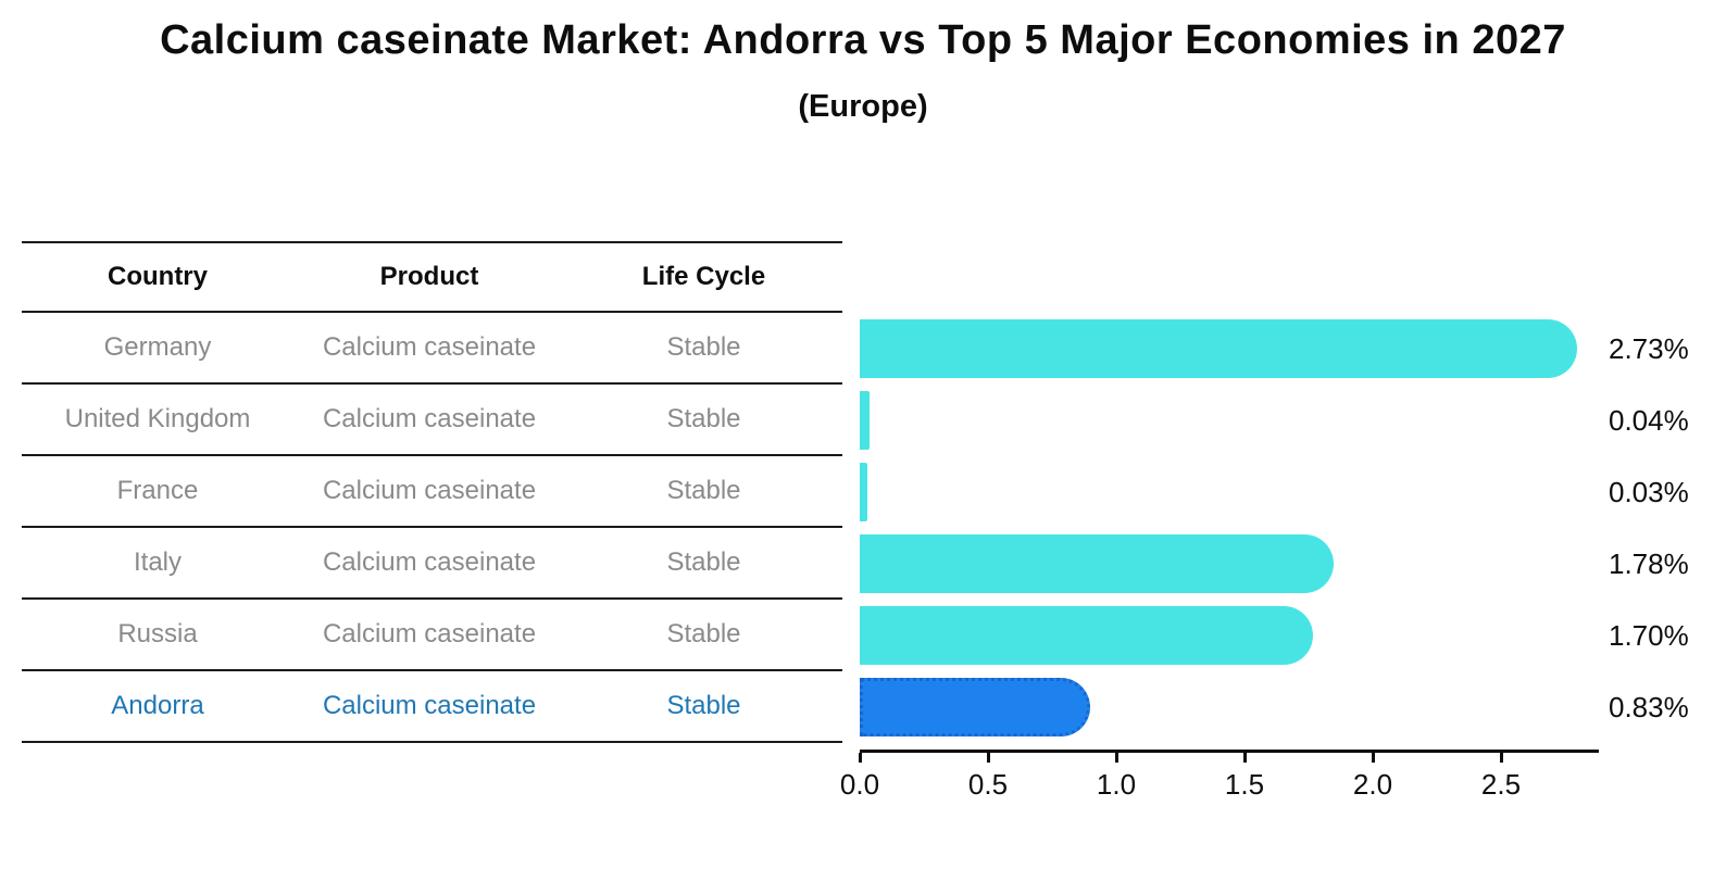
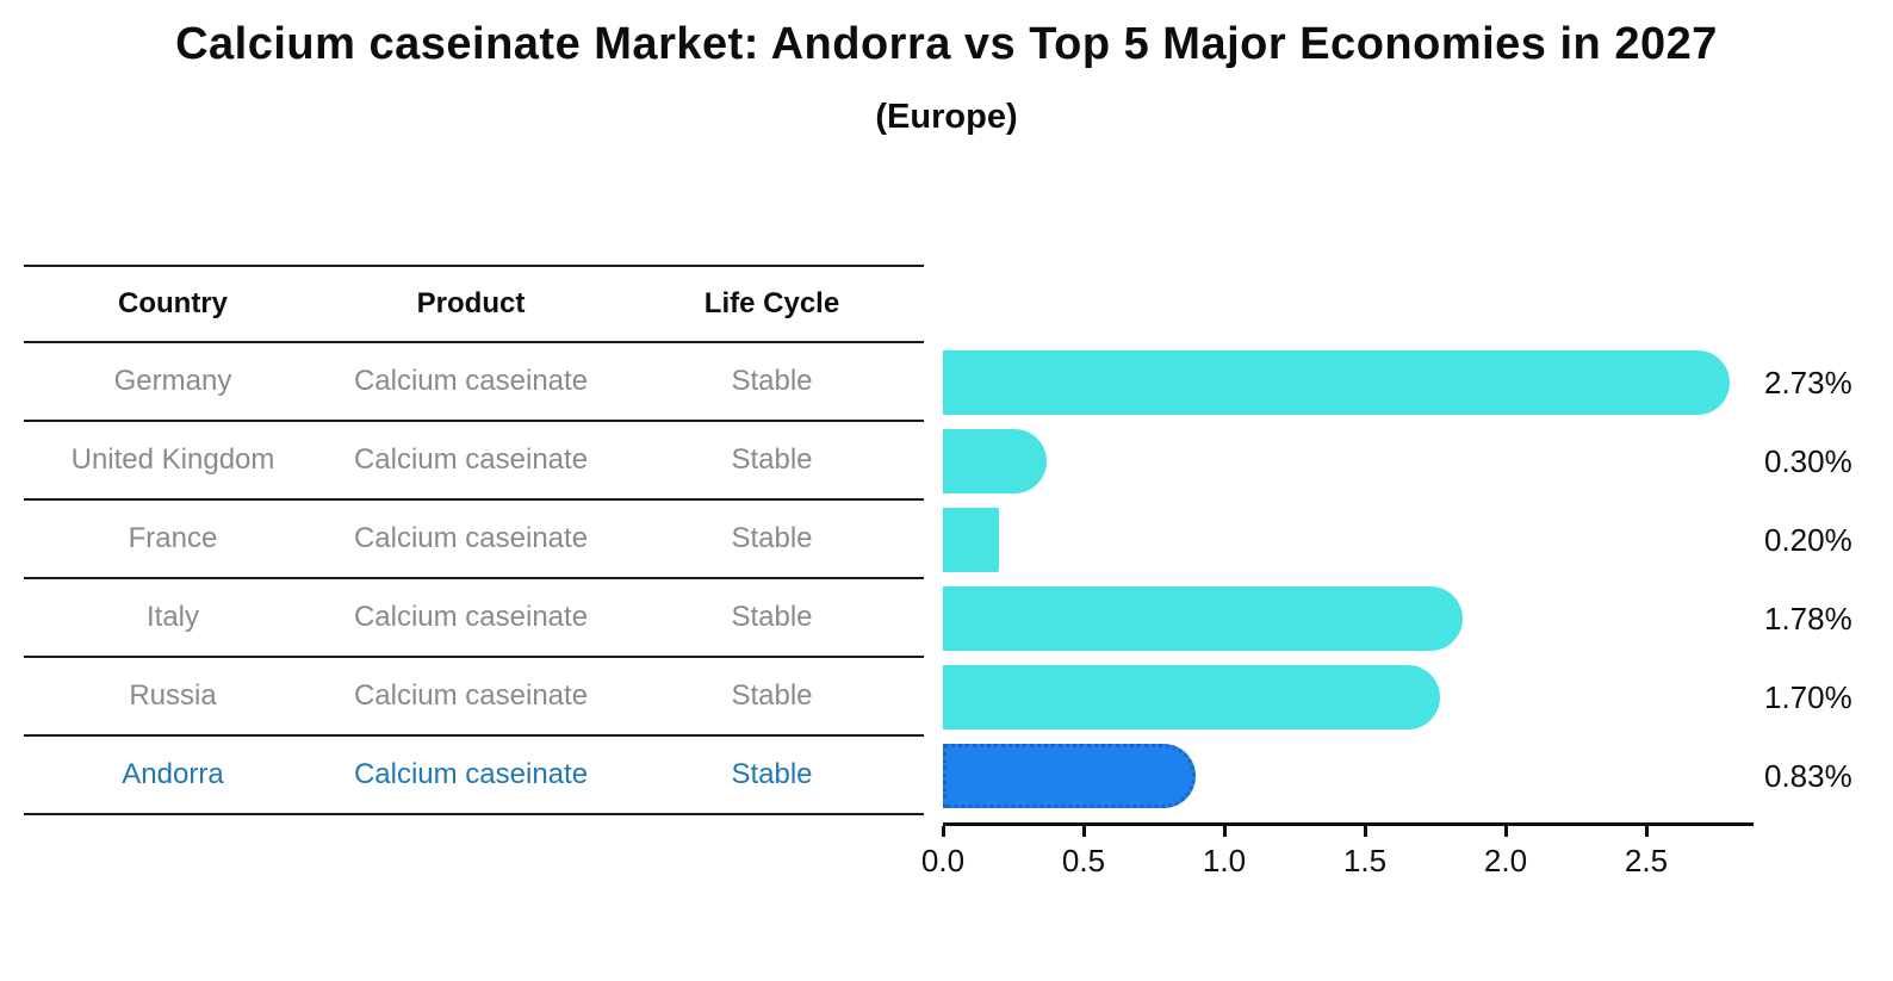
United Kingdom: 0.04% -> 0.30%
France: 0.03% -> 0.20%
